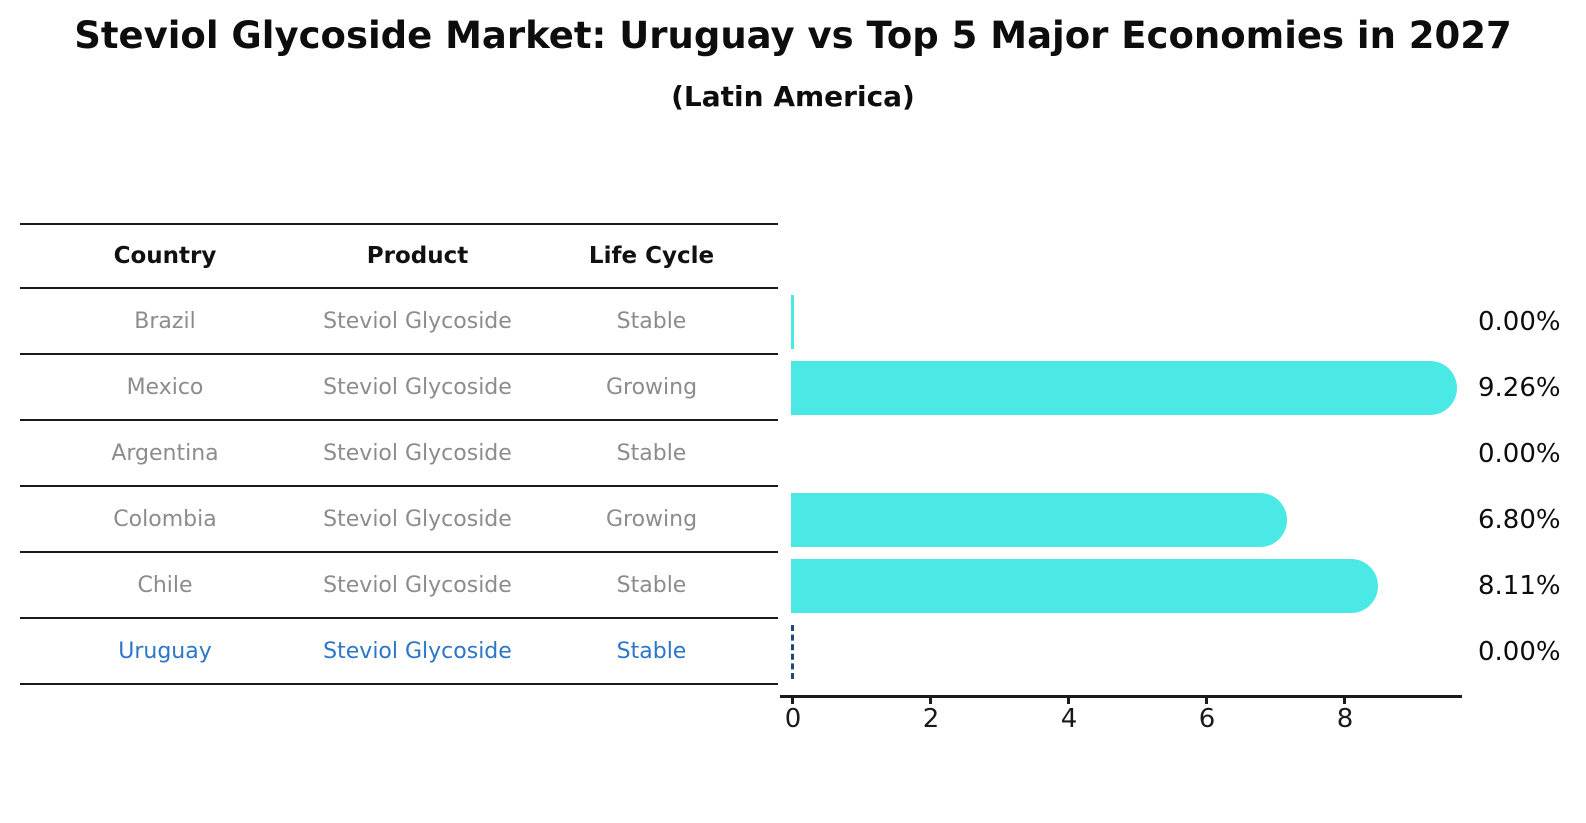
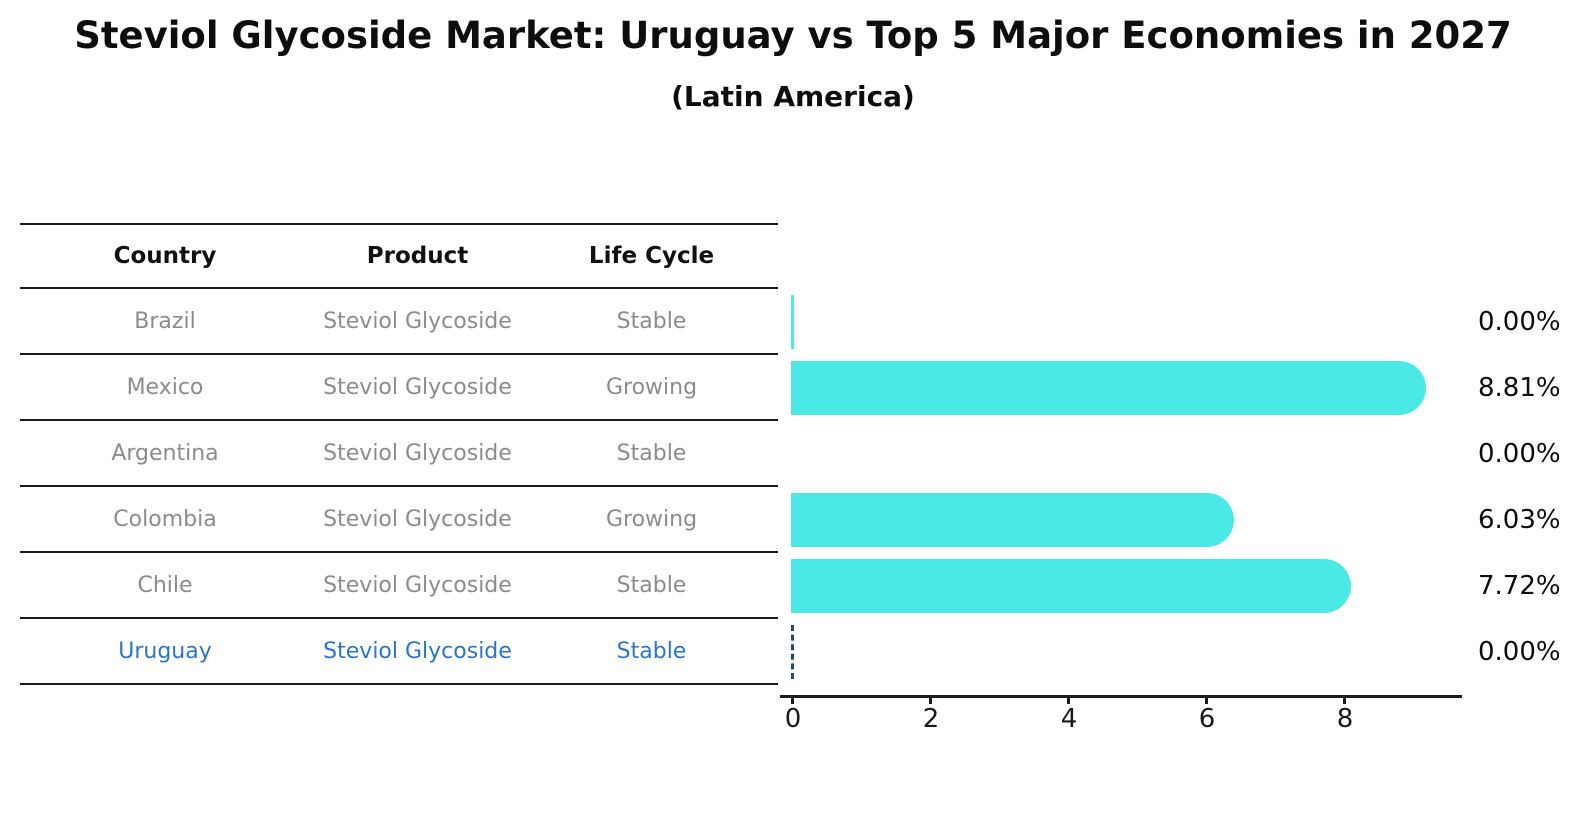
Mexico: 9.26% -> 8.81%
Colombia: 6.80% -> 6.03%
Chile: 8.11% -> 7.72%
